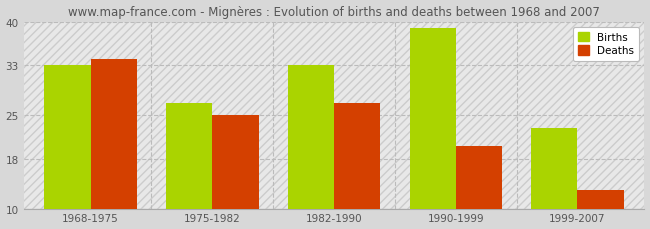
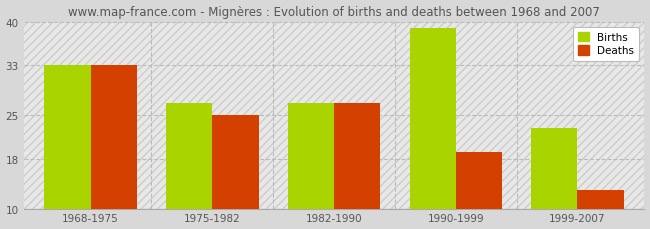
Deaths/1968-1975: 34 -> 33
Births/1982-1990: 33 -> 27
Deaths/1990-1999: 20 -> 19
